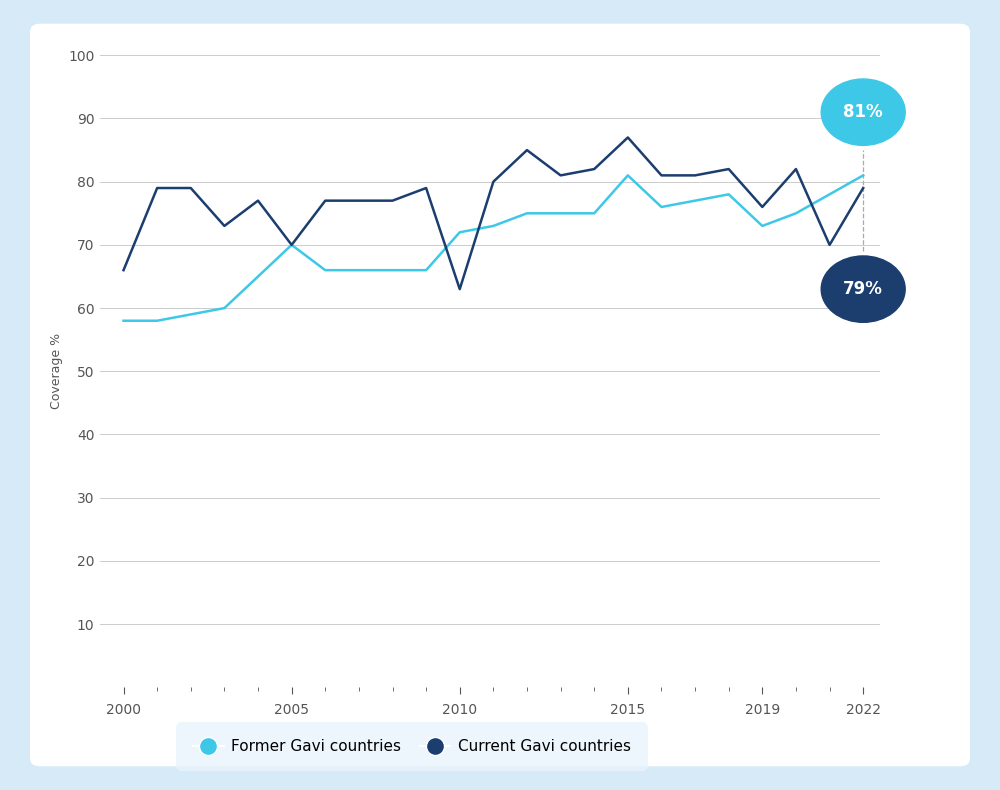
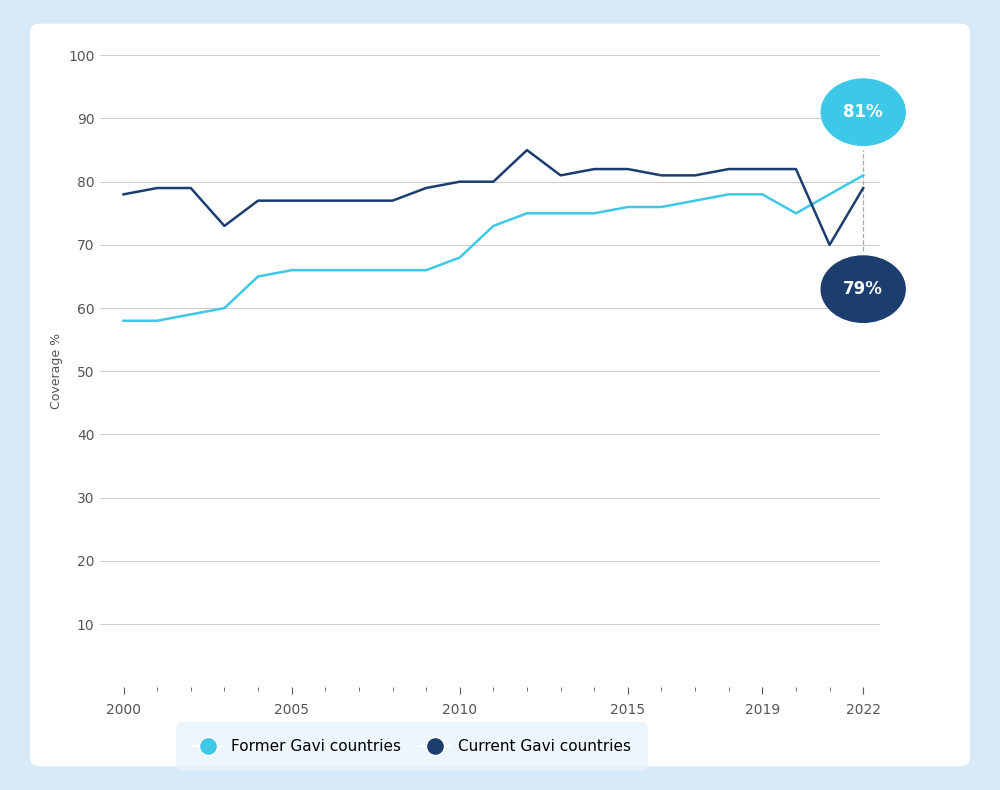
Current Gavi countries/2000: 66 -> 78
Former Gavi countries/2005: 70 -> 66
Current Gavi countries/2005: 70 -> 77
Former Gavi countries/2010: 72 -> 68
Current Gavi countries/2010: 63 -> 80
Former Gavi countries/2015: 81 -> 76
Current Gavi countries/2015: 87 -> 82
Former Gavi countries/2019: 73 -> 78
Current Gavi countries/2019: 76 -> 82
